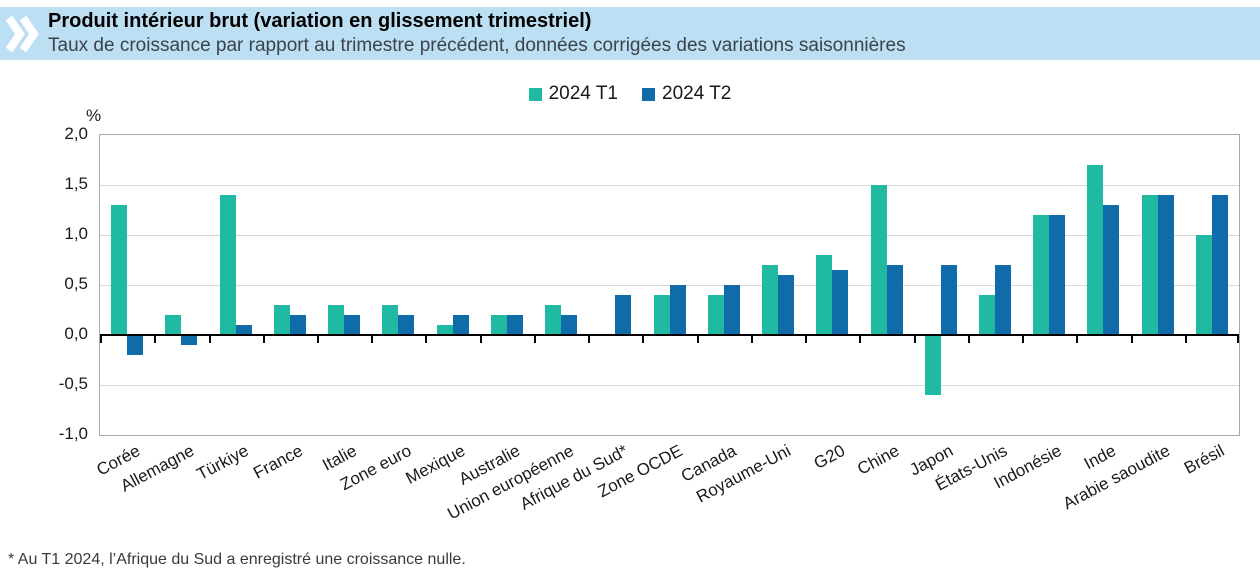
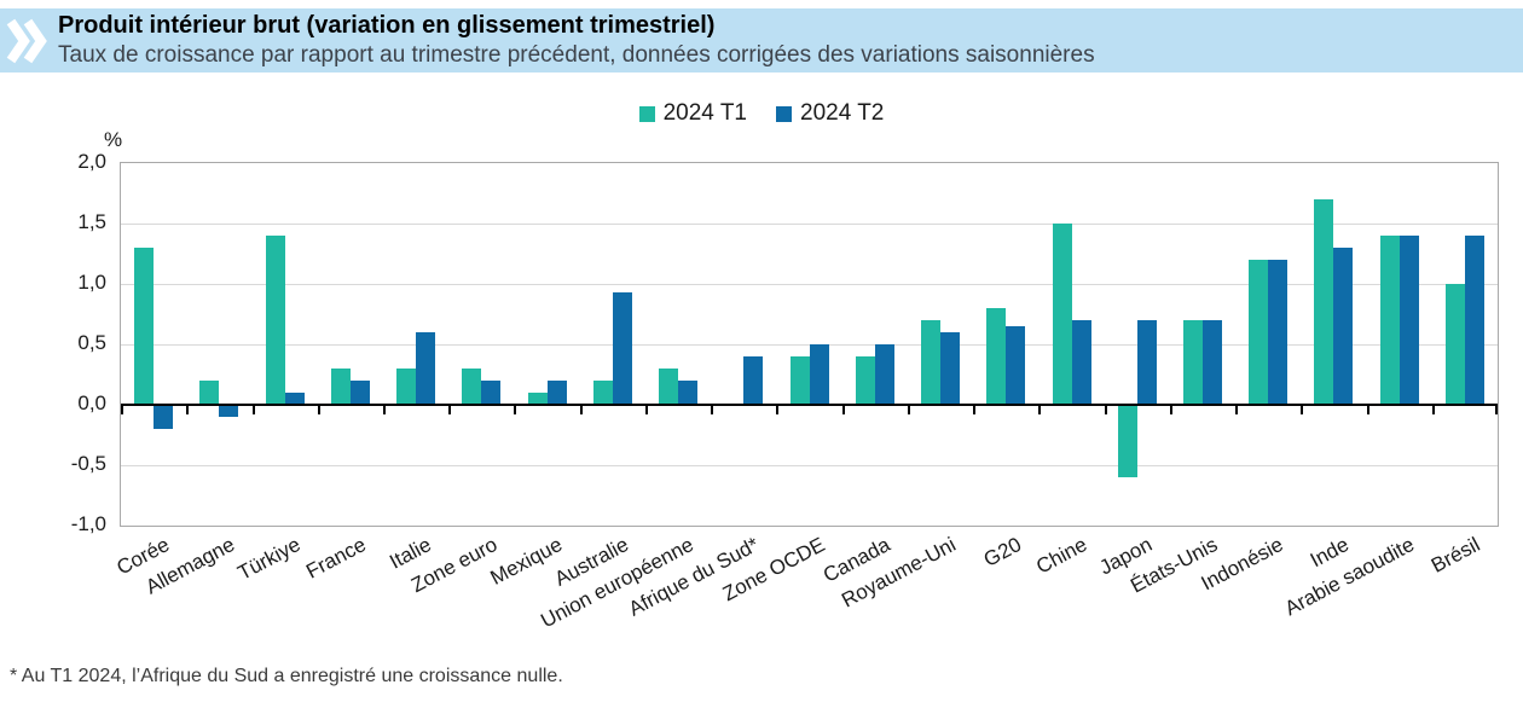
2024 T2/Italie: 0,20 -> 0,60
2024 T2/Australie: 0,20 -> 0,93
2024 T1/États-Unis: 0,4 -> 0,7
